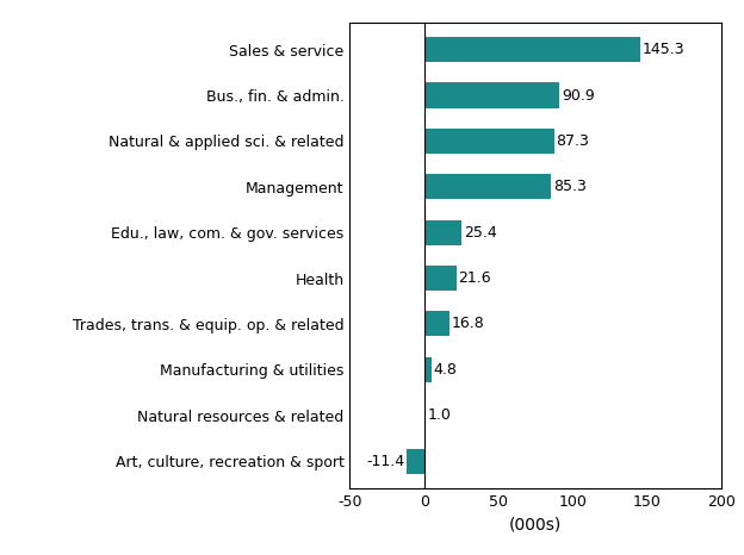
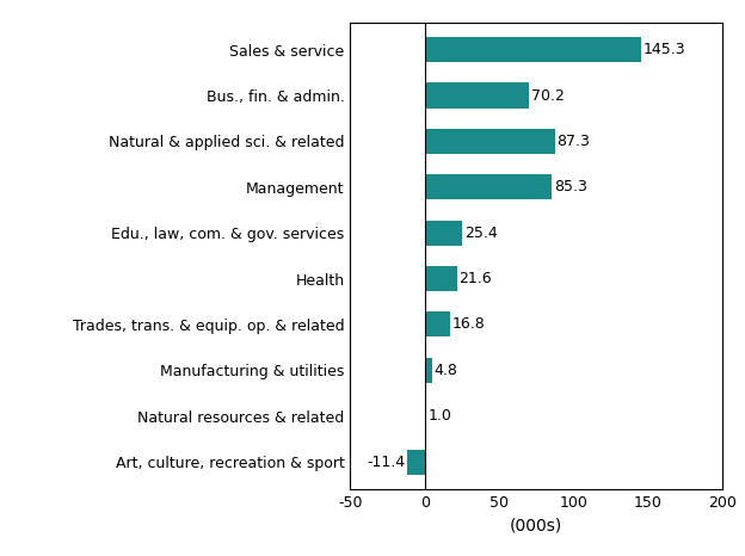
Bus., fin. & admin.: 90.9 -> 70.2
